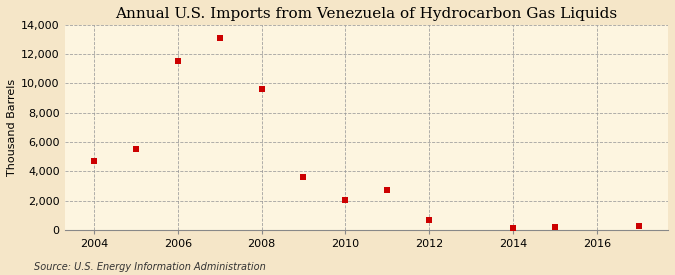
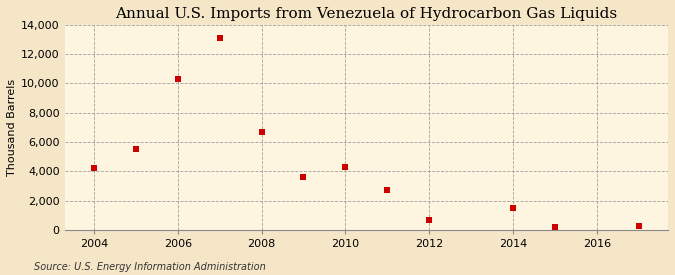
2004: 4,700 -> 4,200
2006: 11,500 -> 10,300
2008: 9,600 -> 6,700
2010: 2,000 -> 4,300
2014: 200 -> 1,500
